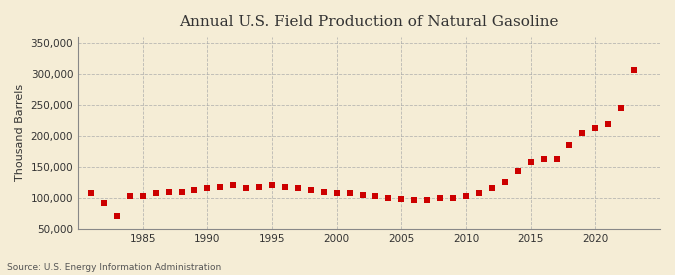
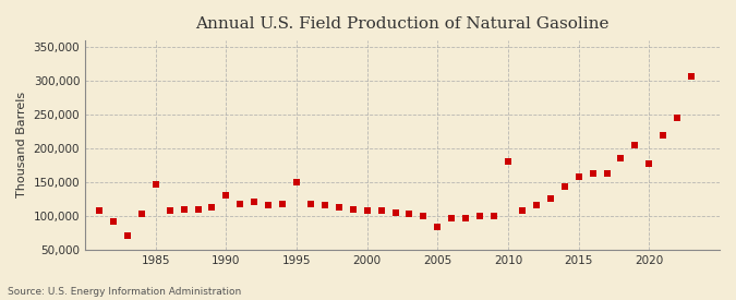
1985: 103,000 -> 146,000
1990: 115,000 -> 130,000
1995: 120,000 -> 150,000
2005: 98,000 -> 84,000
2010: 103,000 -> 180,000
2020: 213,000 -> 178,000
